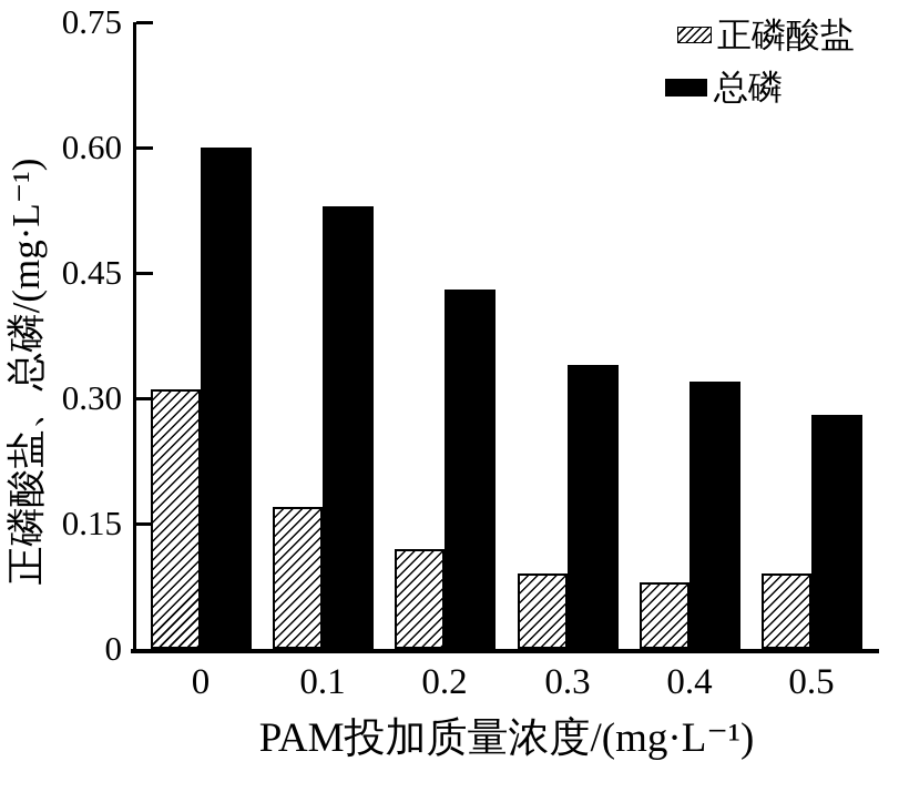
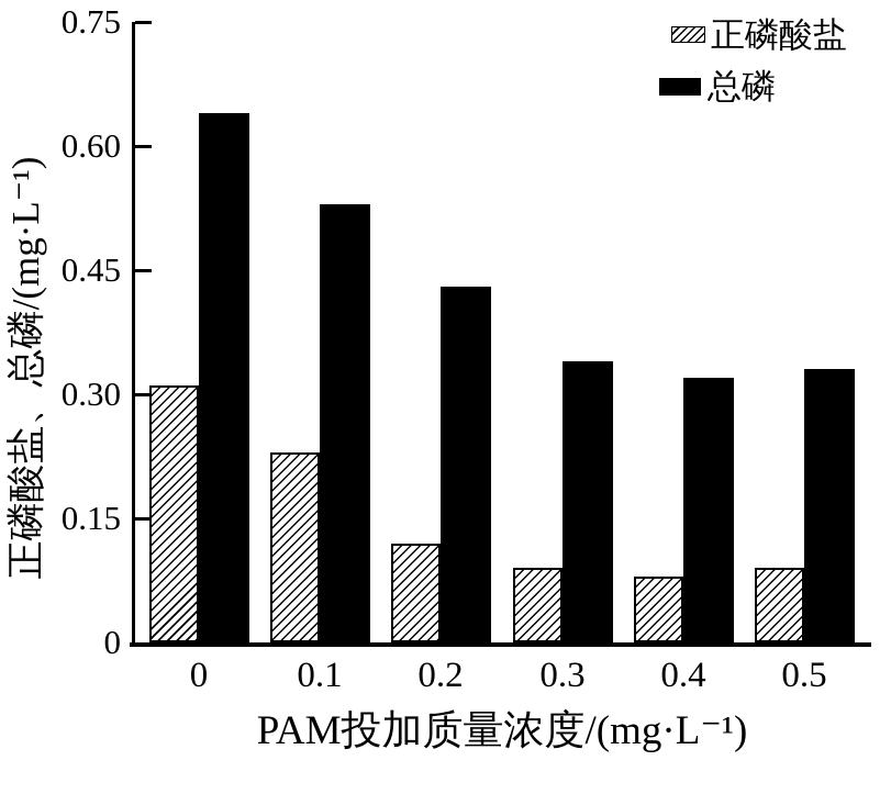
总磷/0: 0.60 -> 0.64
正磷酸盐/0.1: 0.17 -> 0.23
总磷/0.5: 0.28 -> 0.33
